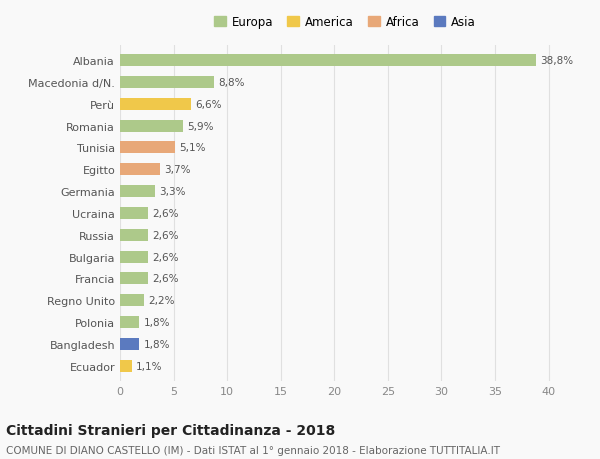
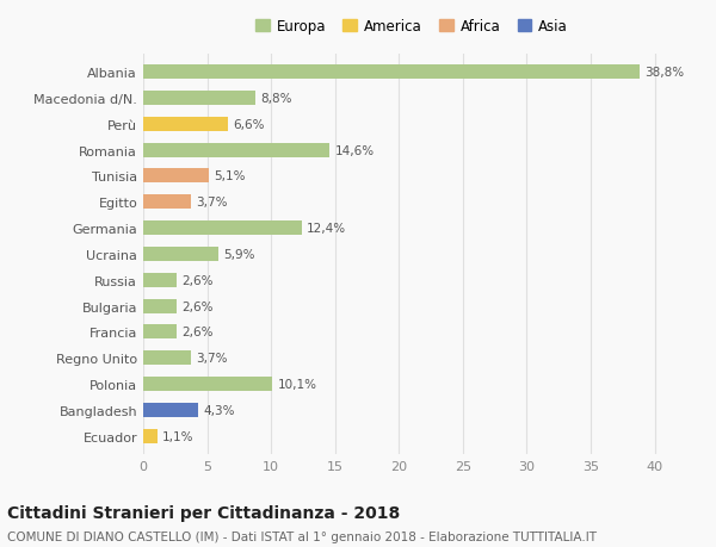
Romania: 5,9% -> 14,6%
Germania: 3,3% -> 12,4%
Ucraina: 2,6% -> 5,9%
Regno Unito: 2,2% -> 3,7%
Polonia: 1,8% -> 10,1%
Bangladesh: 1,8% -> 4,3%
